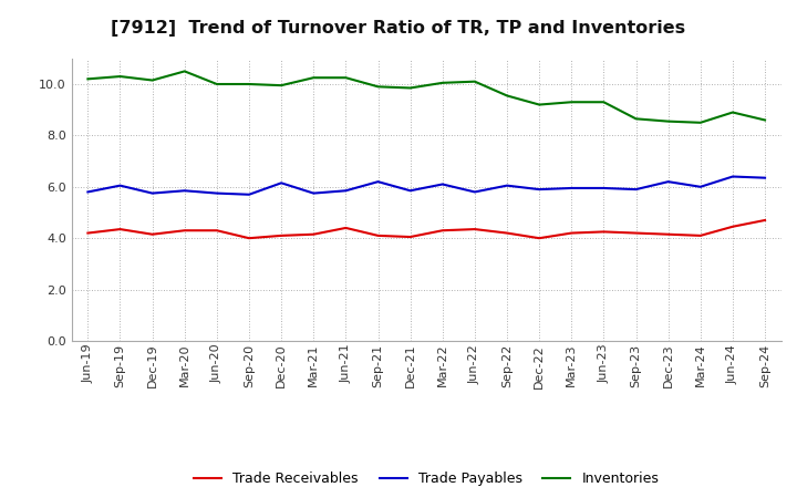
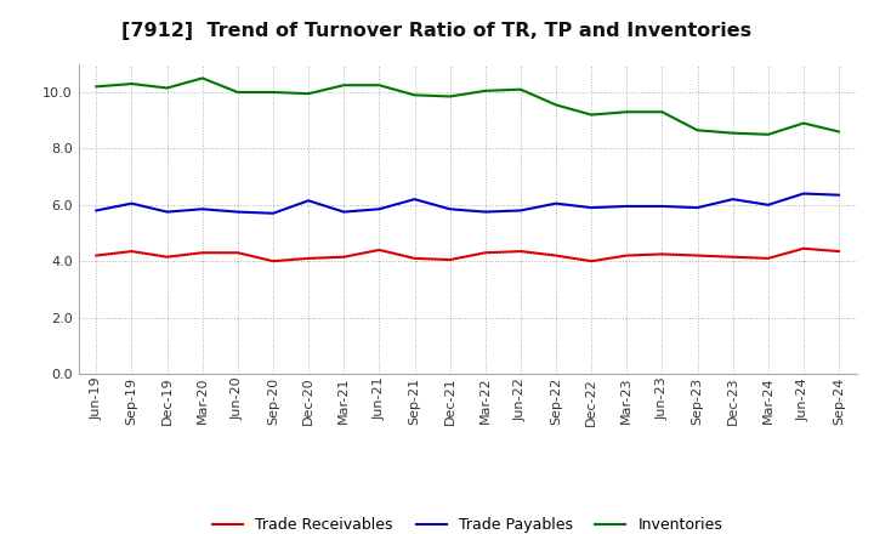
Trade Payables/Mar-22: 6.10 -> 5.75
Trade Receivables/Sep-24: 4.70 -> 4.35
